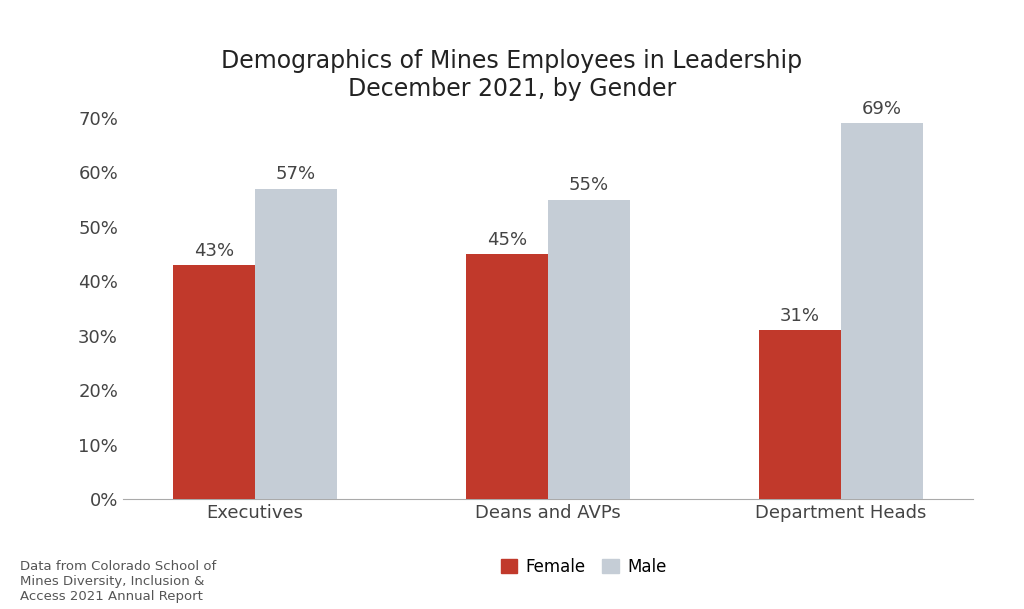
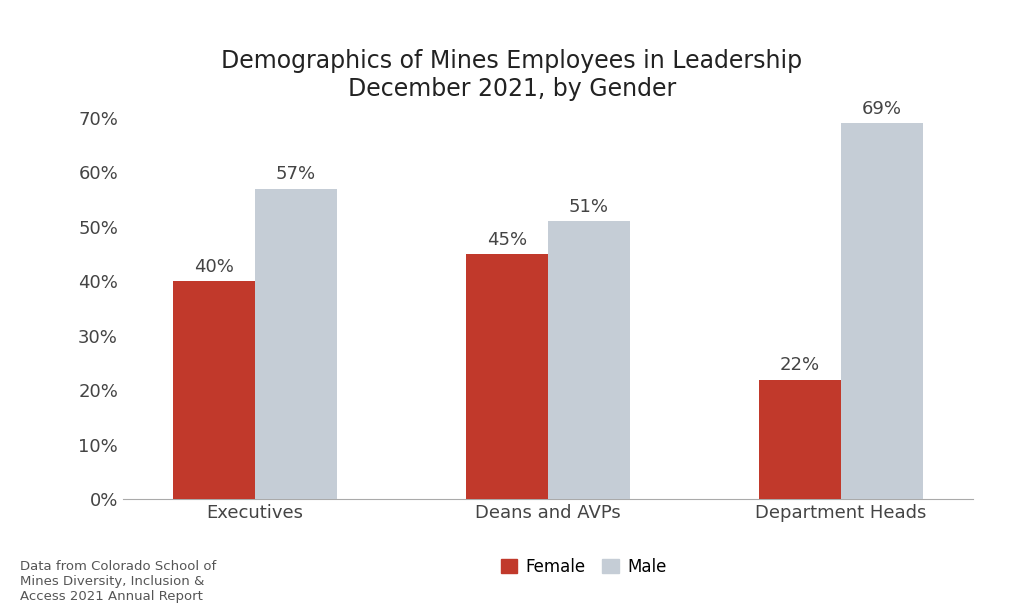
Female/Executives: 43% -> 40%
Male/Deans and AVPs: 55% -> 51%
Female/Department Heads: 31% -> 22%
